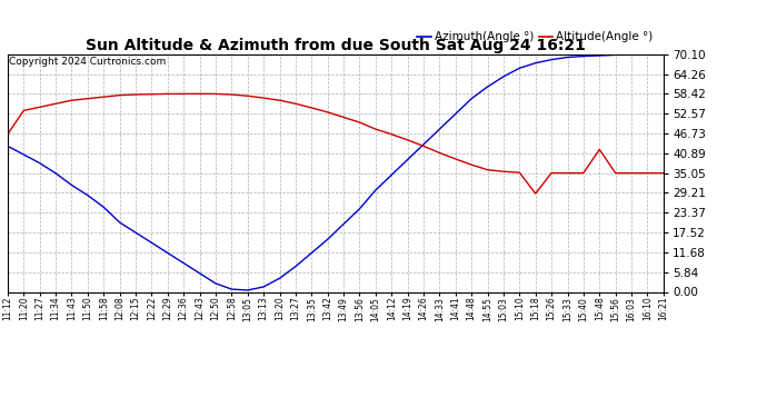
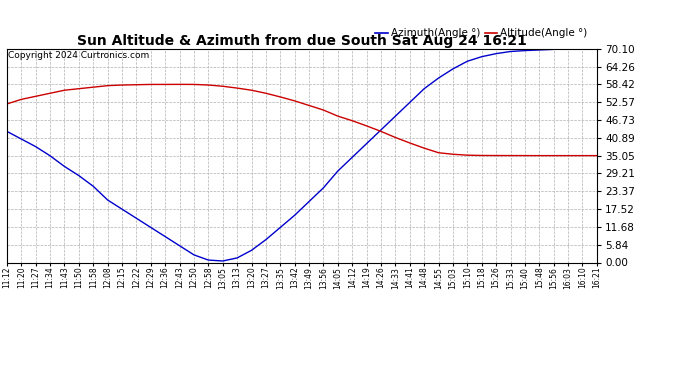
Altitude(Angle °)/11:12: 46.5 -> 52.0
Altitude(Angle °)/15:18: 29.0 -> 35.1
Altitude(Angle °)/15:48: 42.0 -> 35.0
